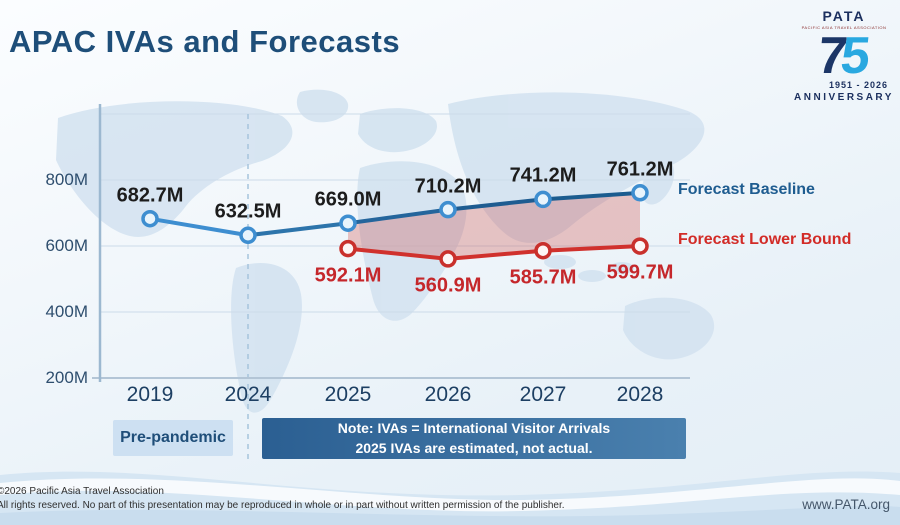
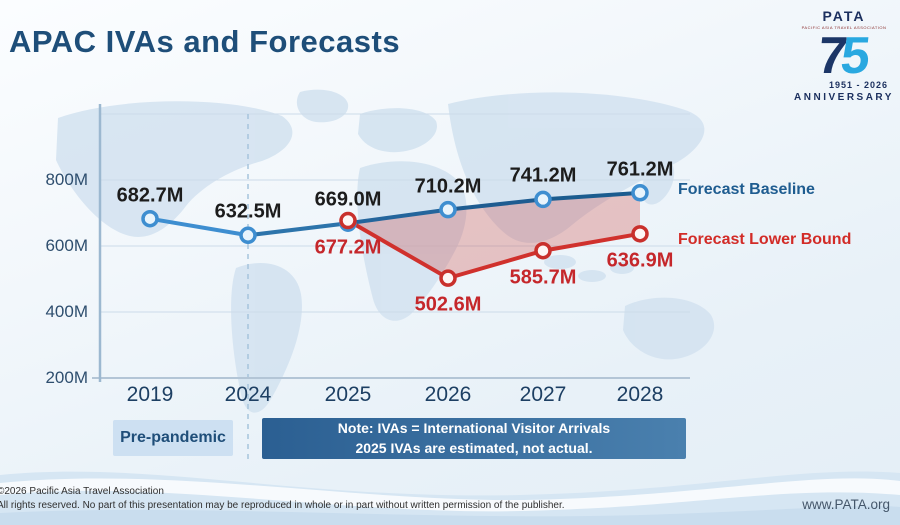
Forecast Lower Bound/2025: 592.1M -> 677.2M
Forecast Lower Bound/2026: 560.9M -> 502.6M
Forecast Lower Bound/2028: 599.7M -> 636.9M
